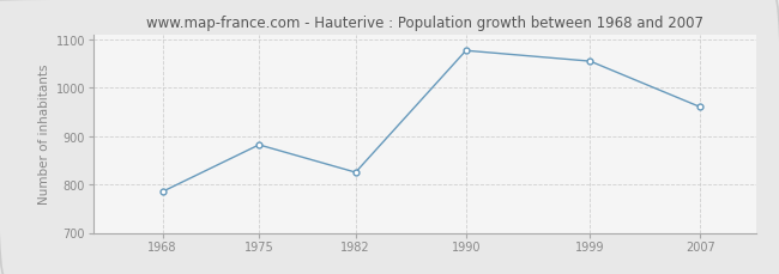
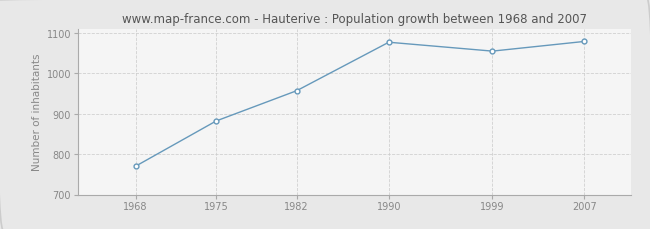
1968: 785 -> 770
1982: 825 -> 957
2007: 960 -> 1079
